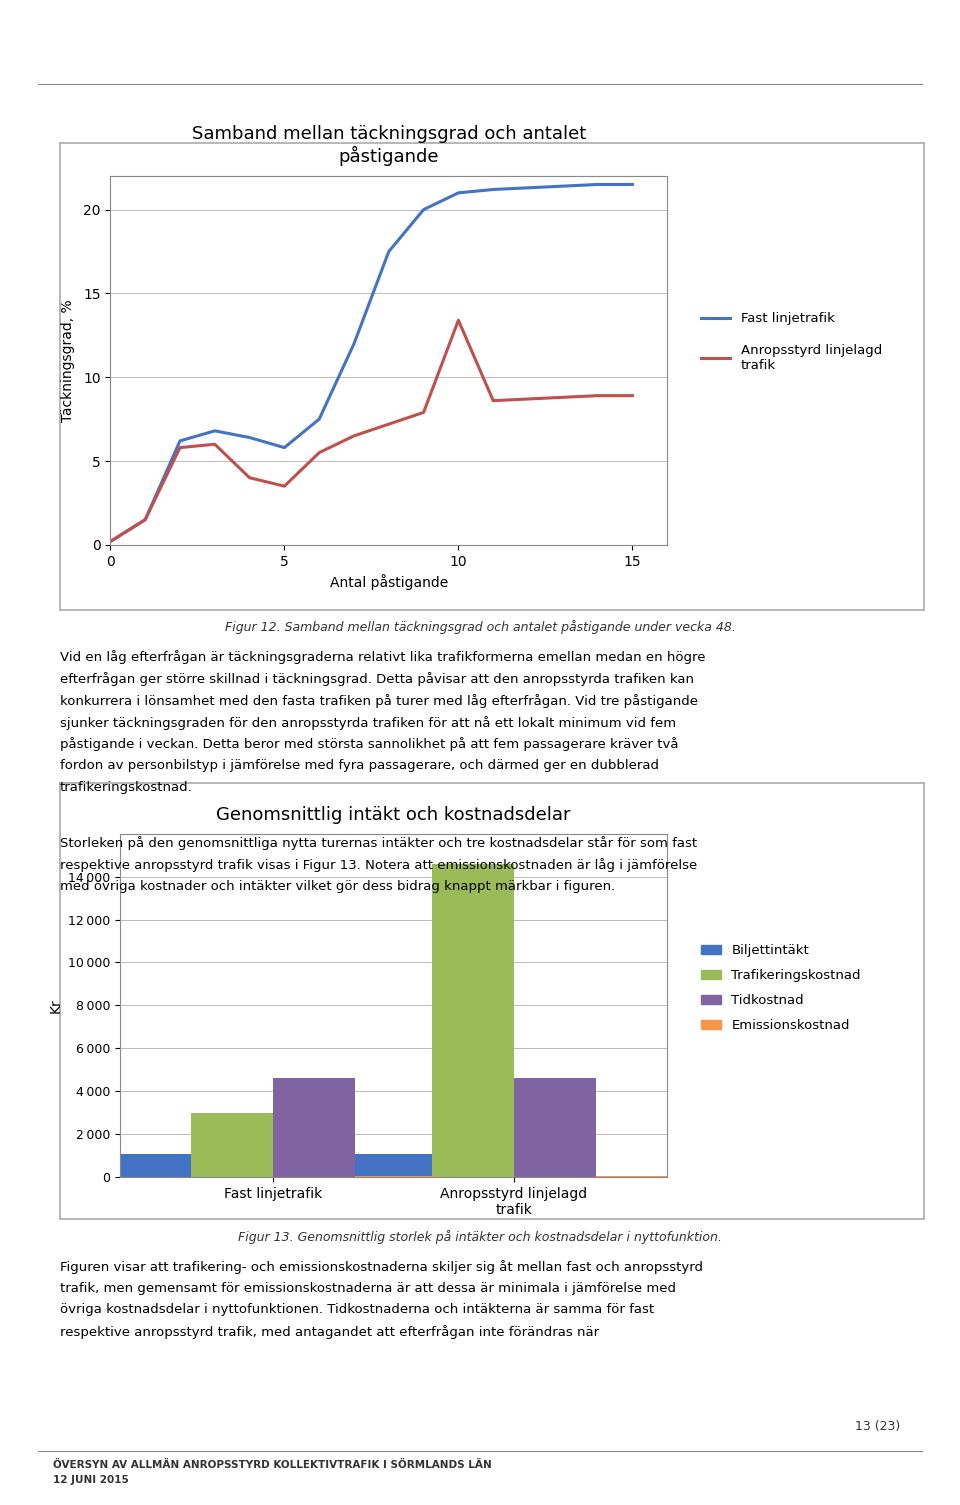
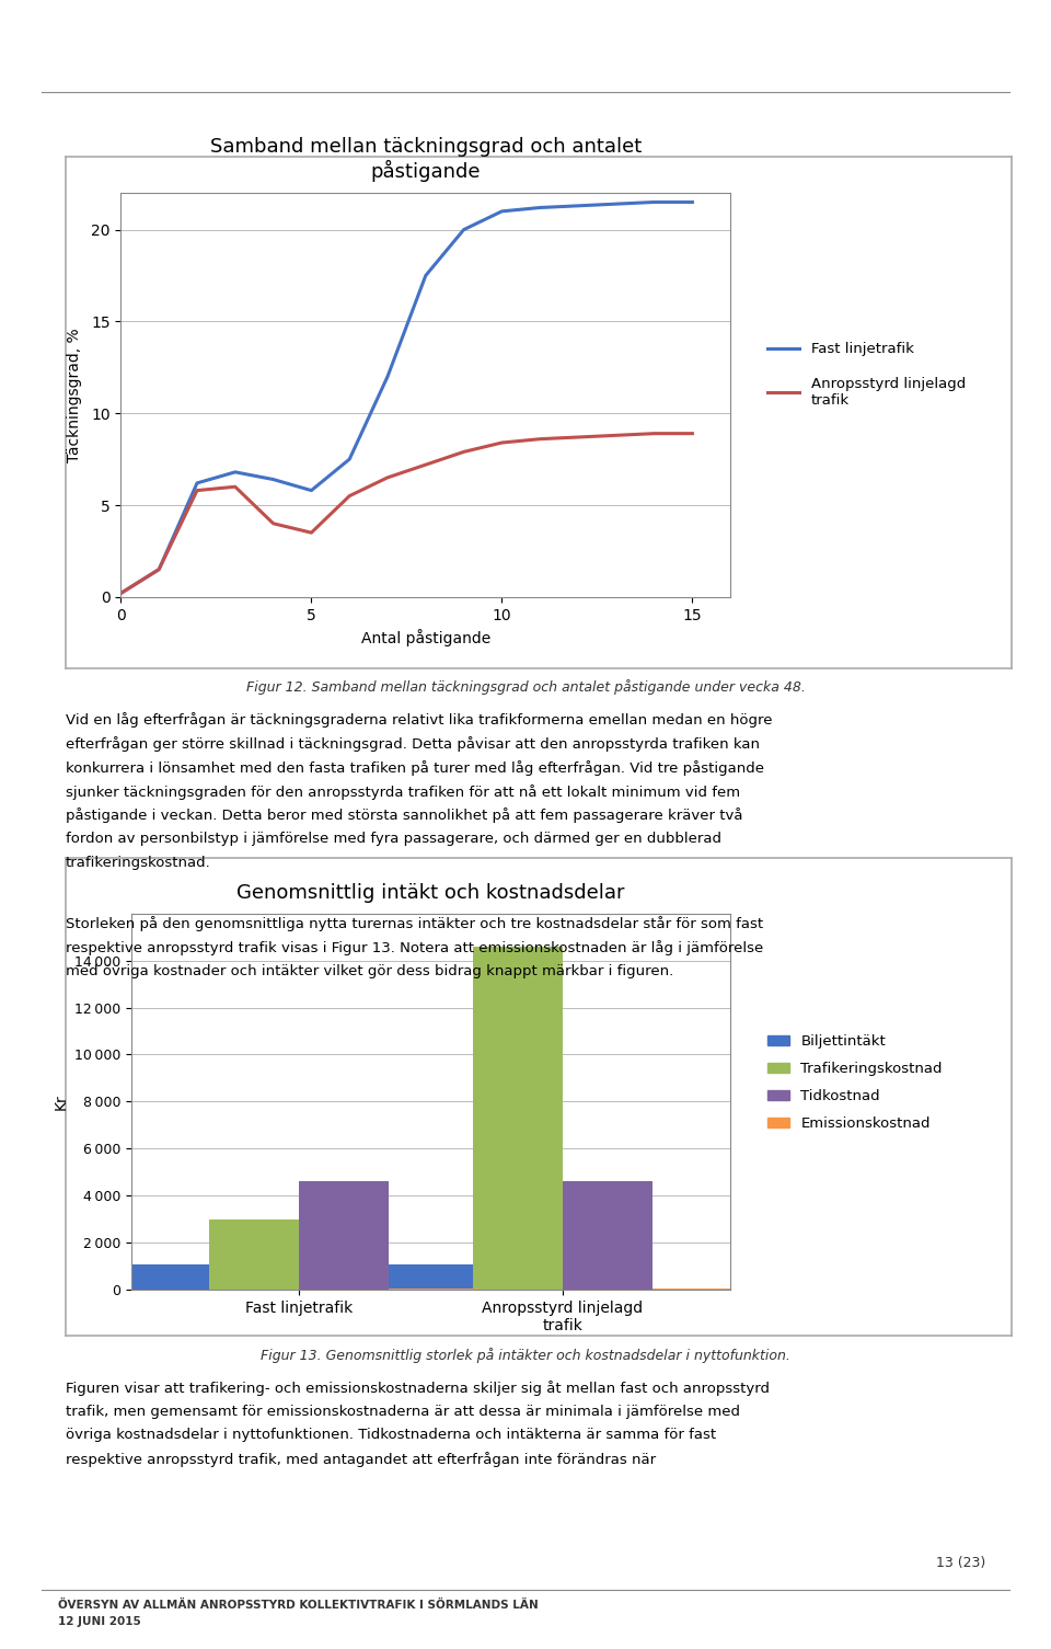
Samband mellan täckningsgrad och antalet påstigande/Anropsstyrd linjelagd trafik/10: 13.4 -> 8.4
